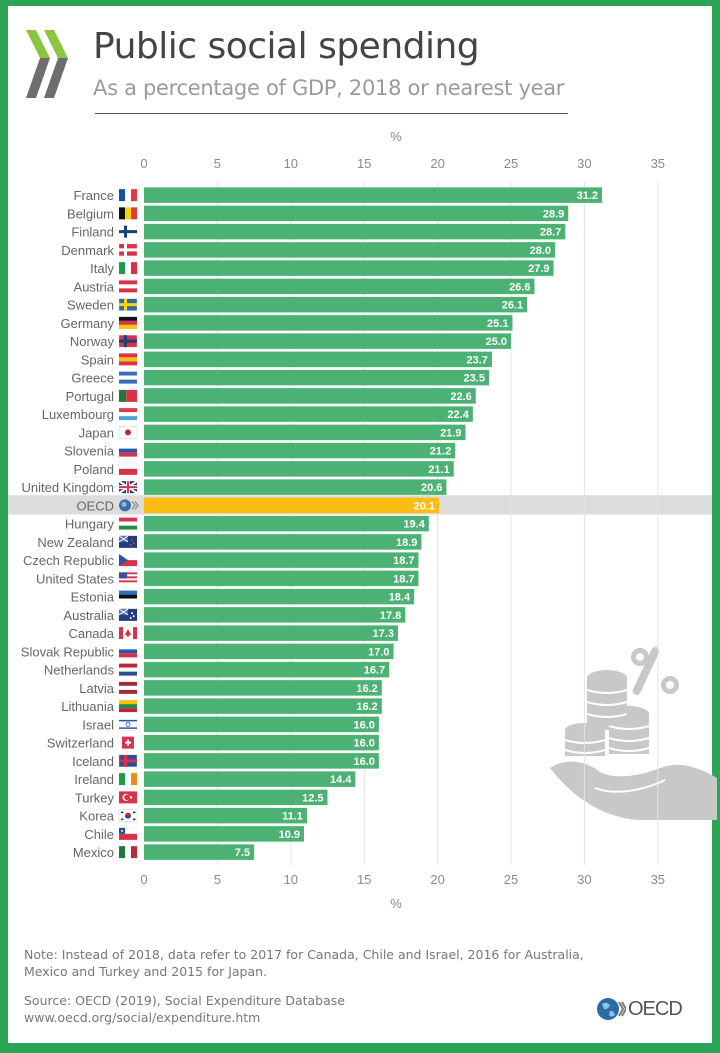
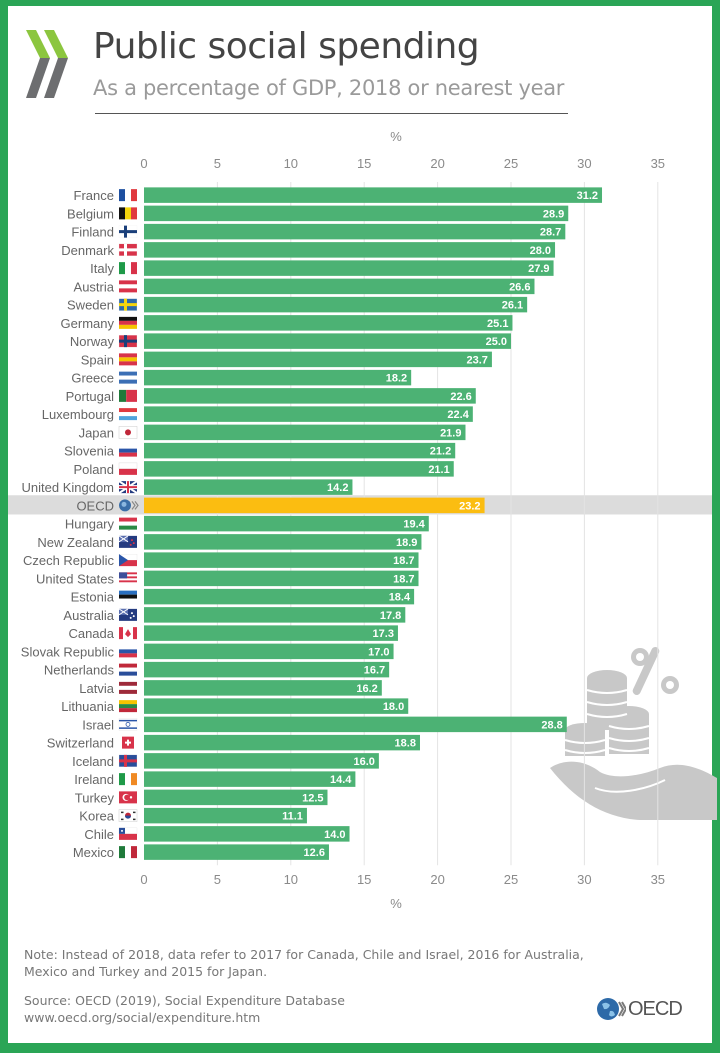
Greece: 23.5 -> 18.2
United Kingdom: 20.6 -> 14.2
OECD: 20.1 -> 23.2
Lithuania: 16.2 -> 18.0
Israel: 16.0 -> 28.8
Switzerland: 16.0 -> 18.8
Chile: 10.9 -> 14.0
Mexico: 7.5 -> 12.6
